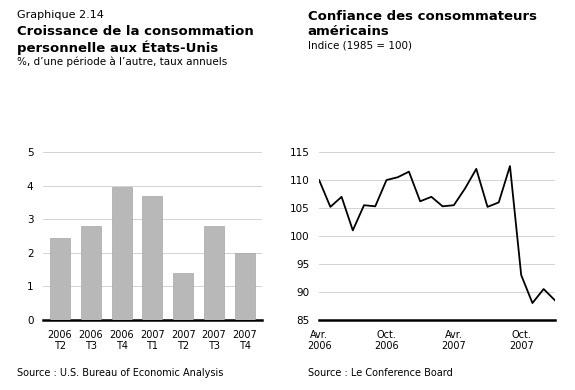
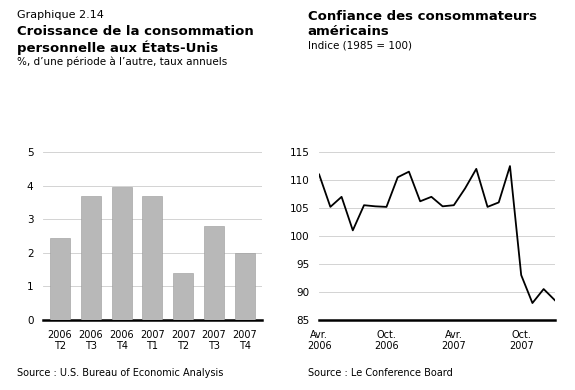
2006 T3: 2.80 -> 3.70
Avr. 2006: 110.0 -> 111.0
Oct. 2006: 110.0 -> 105.2
